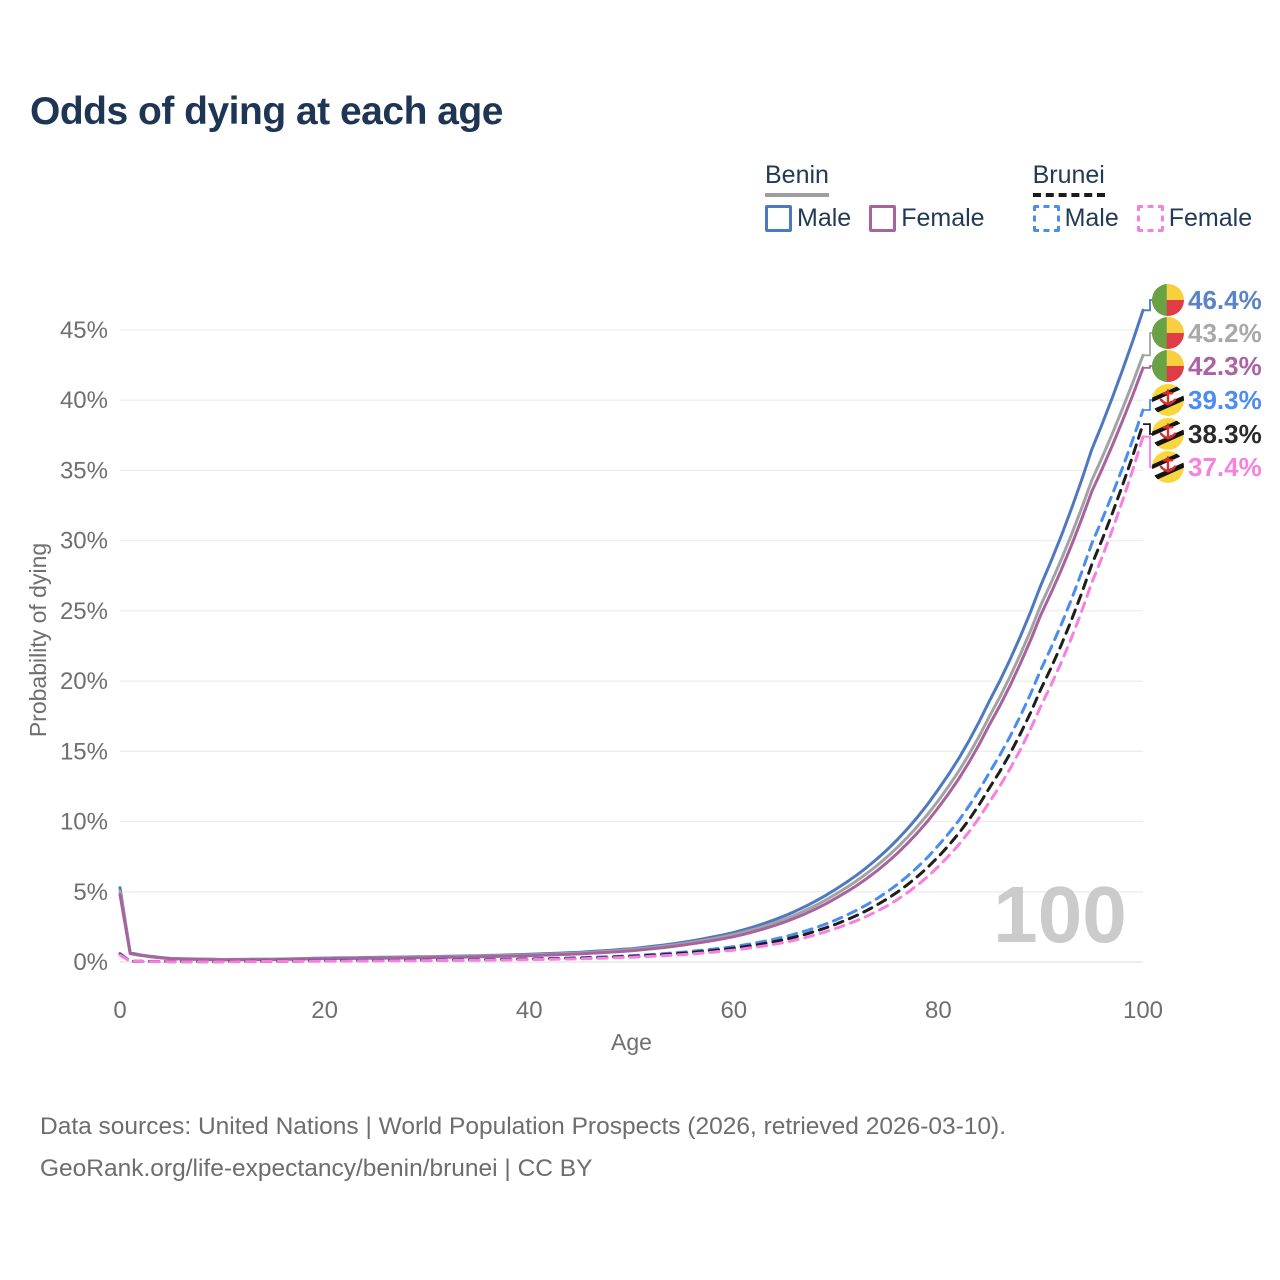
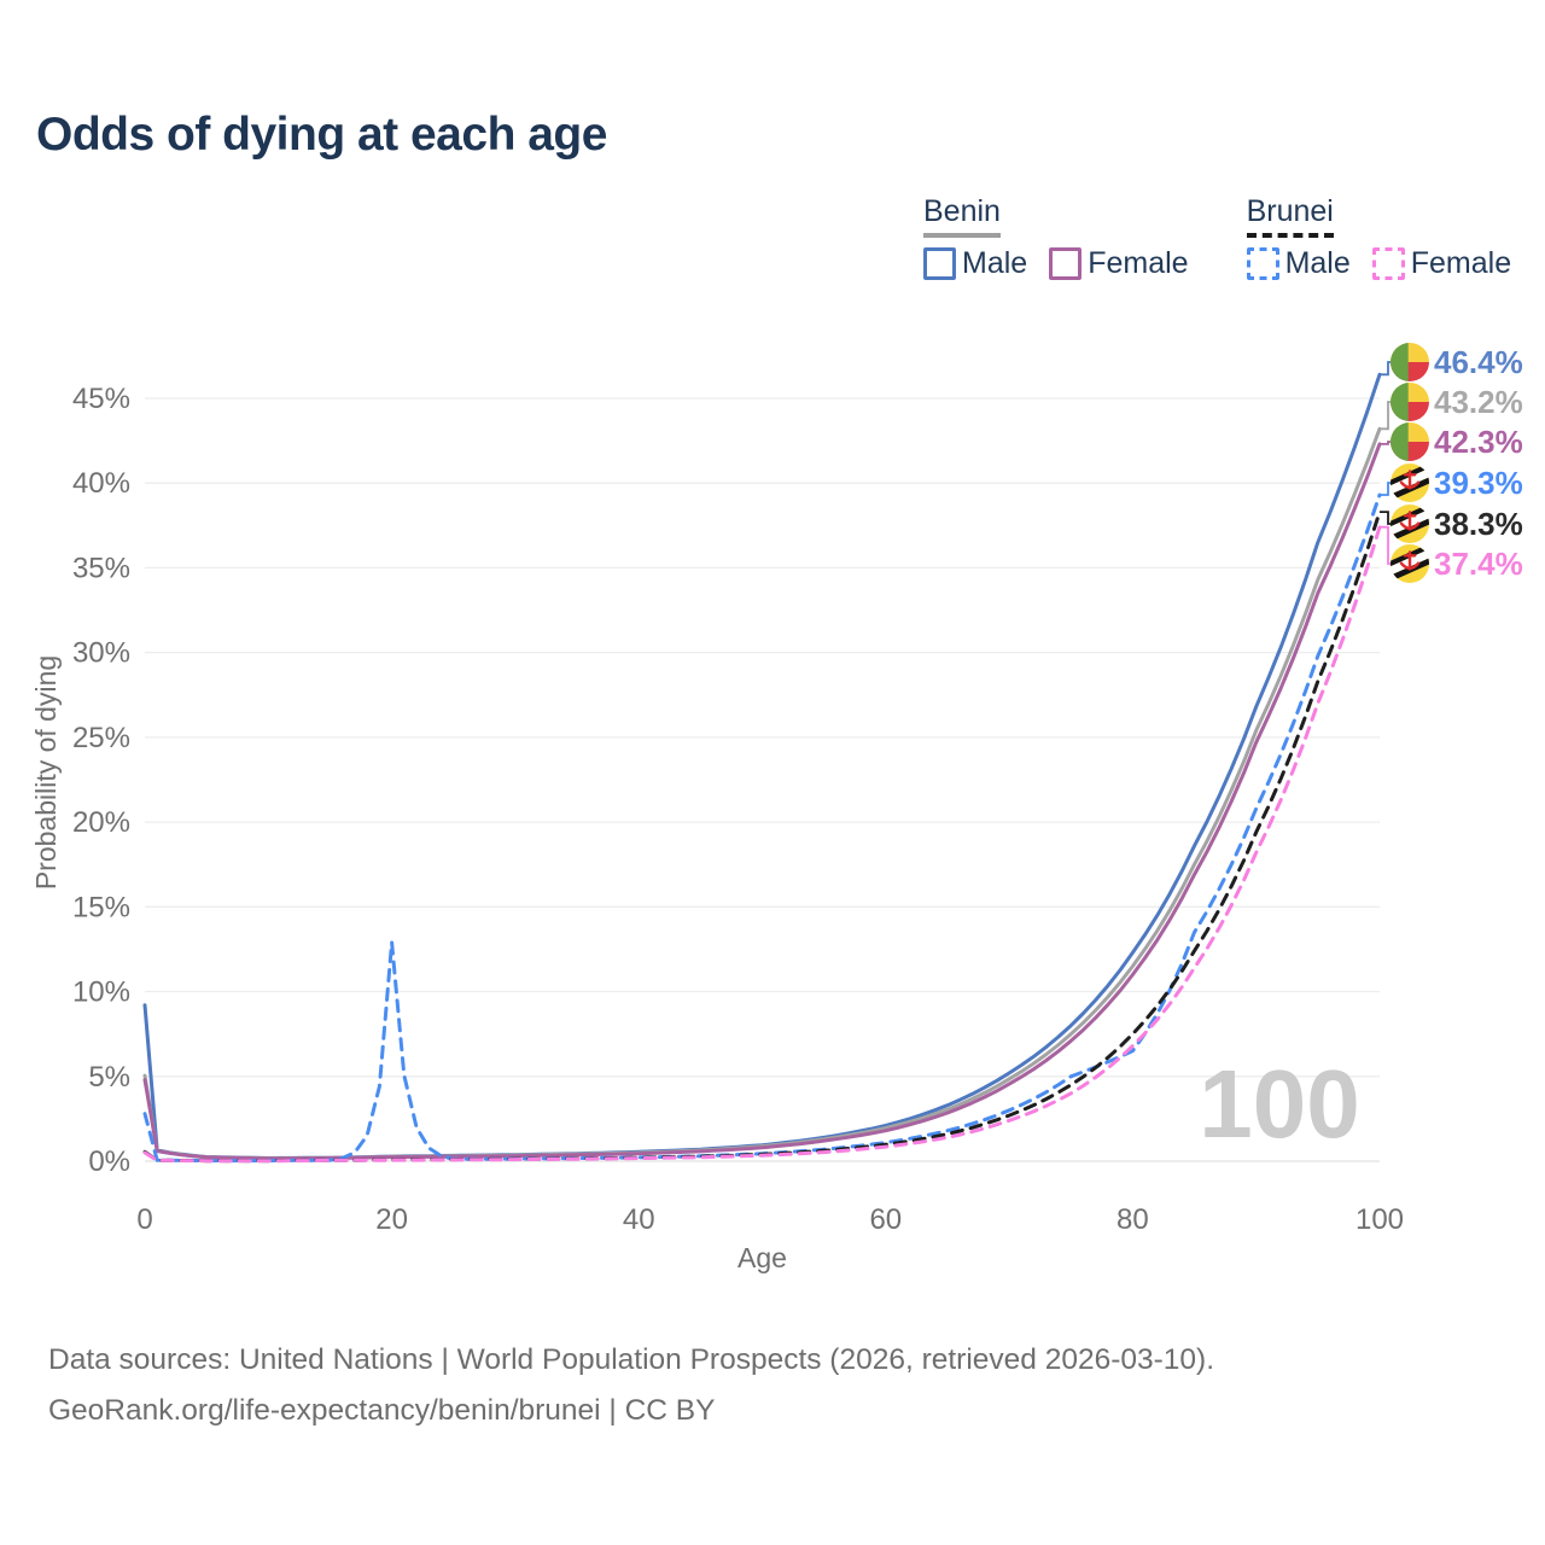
Benin Male/0: 5.3% -> 9.2%
Brunei Male/0: 0.6% -> 2.8%
Brunei Male/20: 0.1% -> 12.9%
Brunei Male/80: 8.3% -> 6.5%
